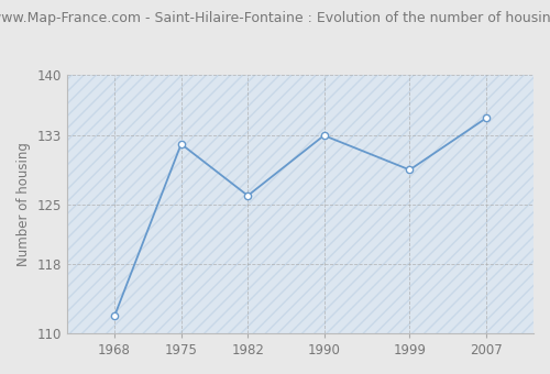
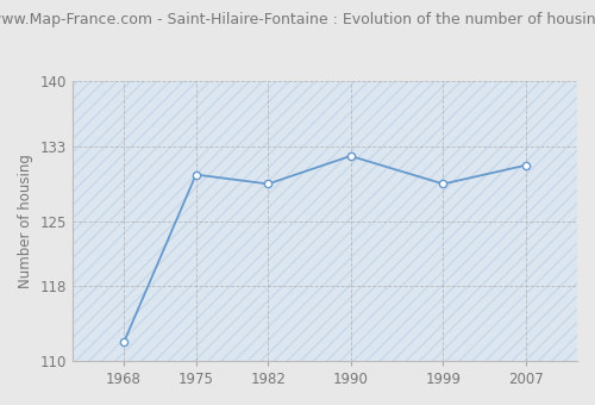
1975: 132 -> 130
1982: 126 -> 129
1990: 133 -> 132
2007: 135 -> 131
